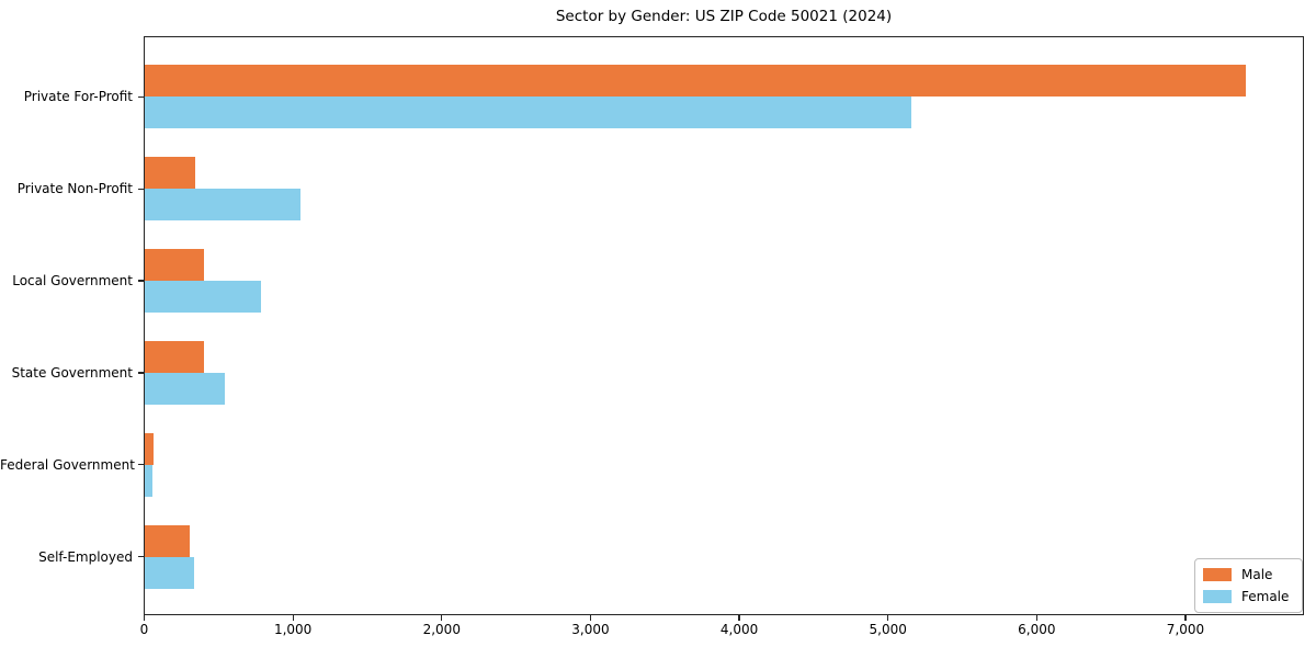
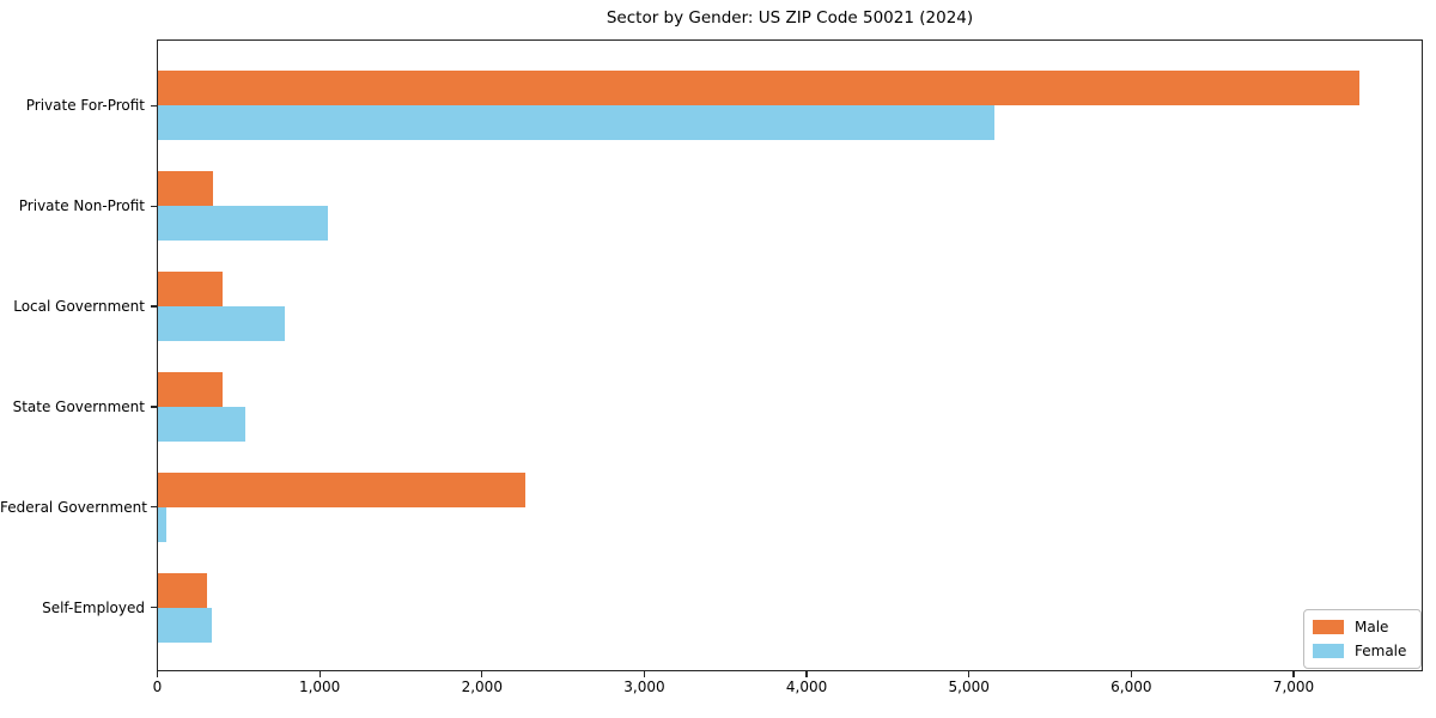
Male/Federal Government: 60 -> 2260
